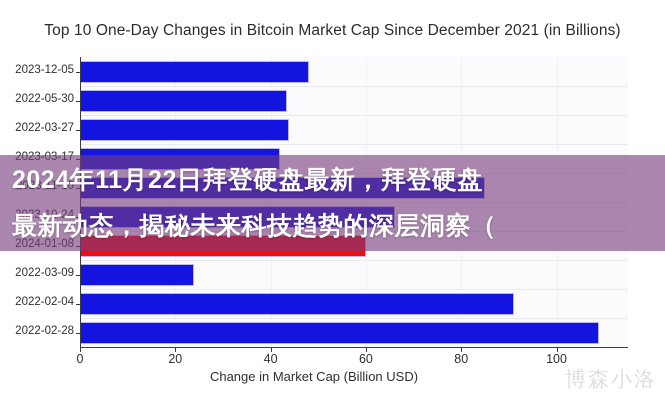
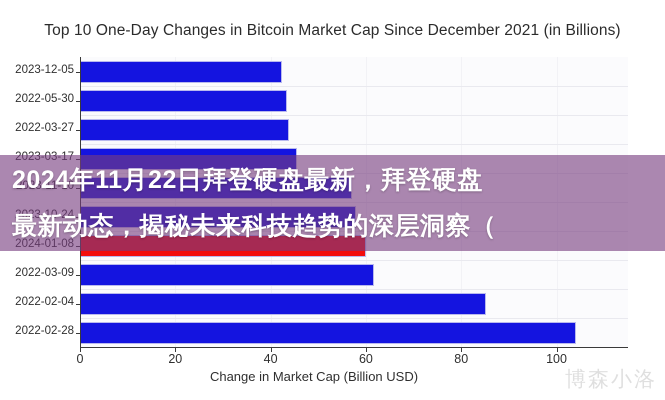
2023-12-05: 48 -> 42
2023-03-17: 42 -> 46
2023-11-10: 85 -> 57
2023-10-24: 66 -> 58
2022-03-09: 24 -> 62
2022-02-04: 91 -> 85
2022-02-28: 109 -> 104
